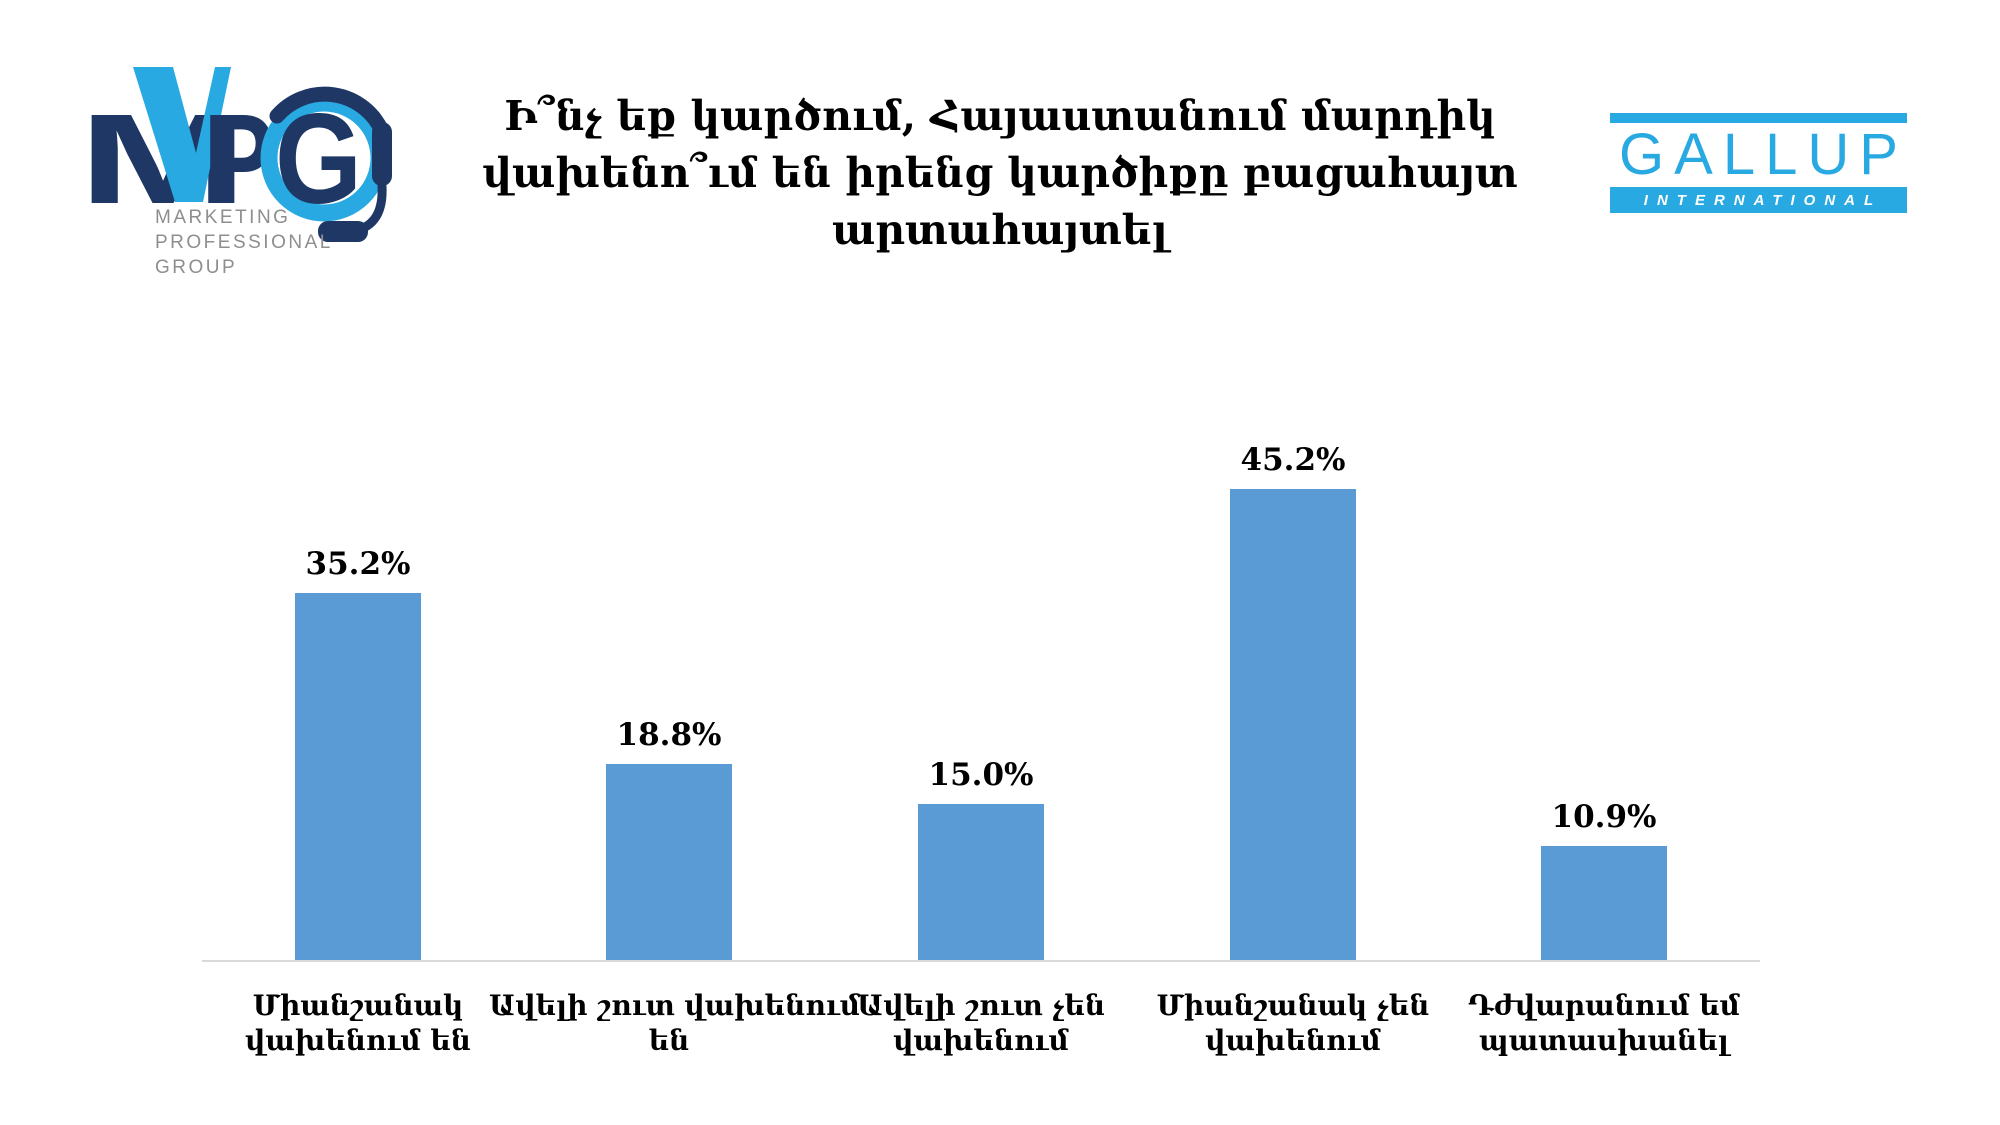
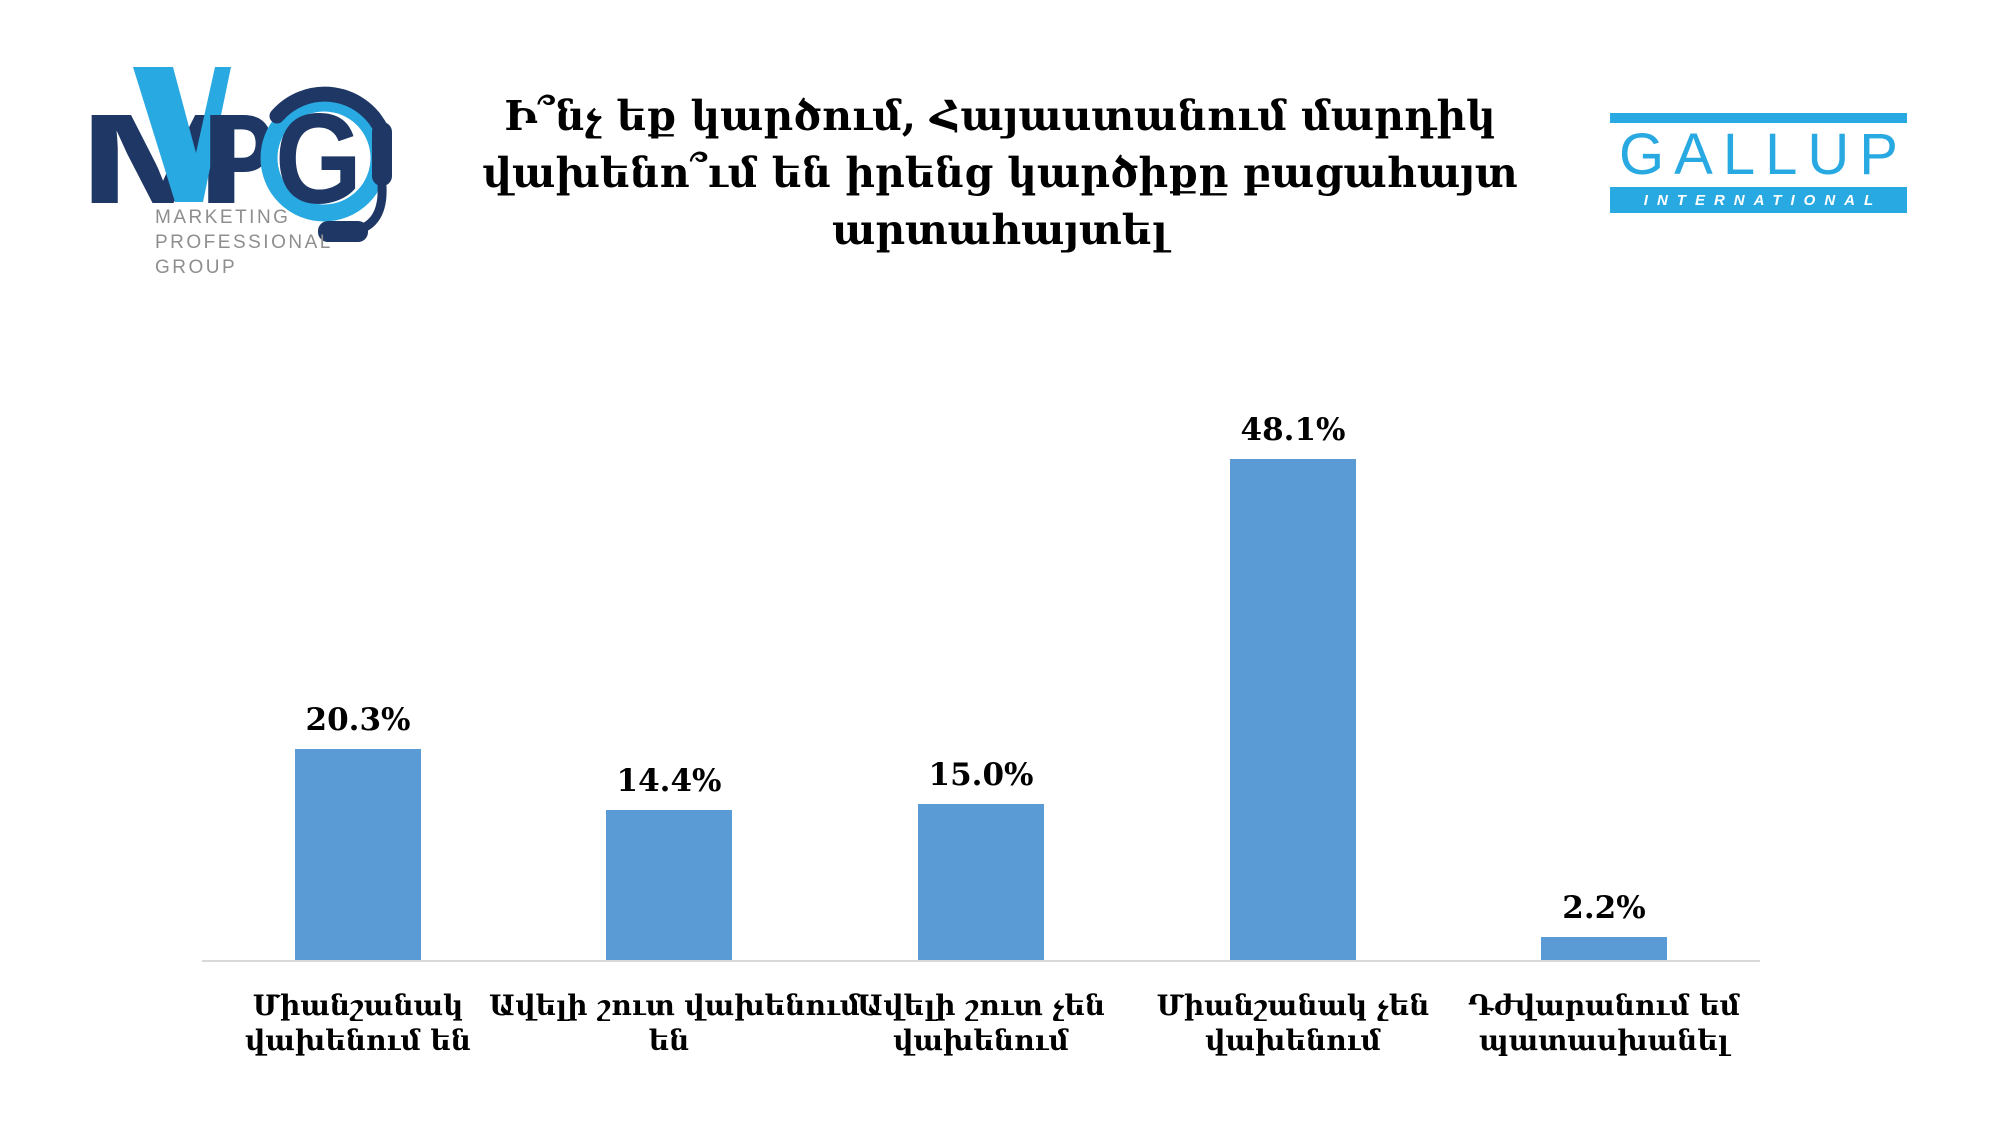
Միանշանակ վախենում են: 35.2% -> 20.3%
Ավելի շուտ վախենում են: 18.8% -> 14.4%
Միանշանակ չեն վախենում: 45.2% -> 48.1%
Դժվարանում եմ պատասխանել: 10.9% -> 2.2%
